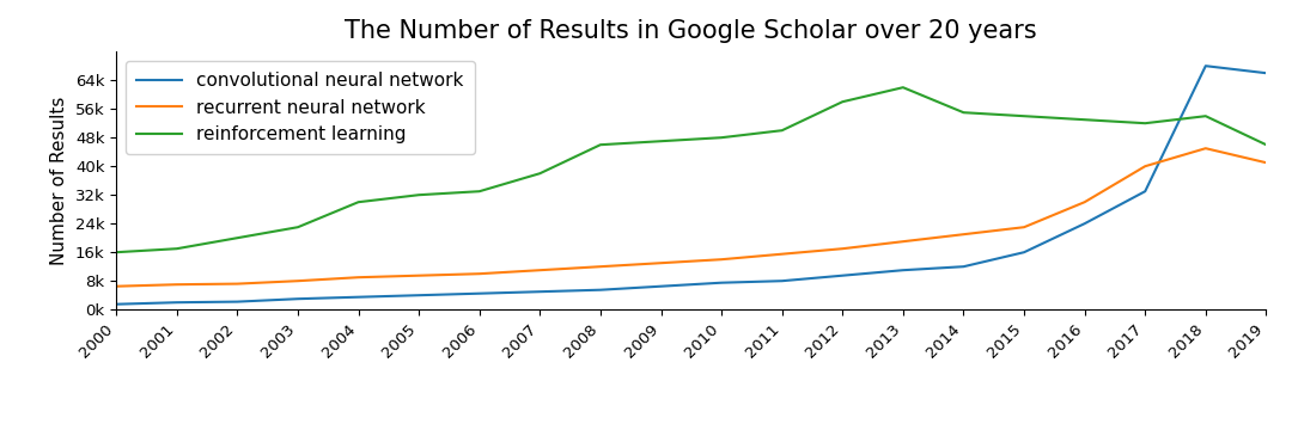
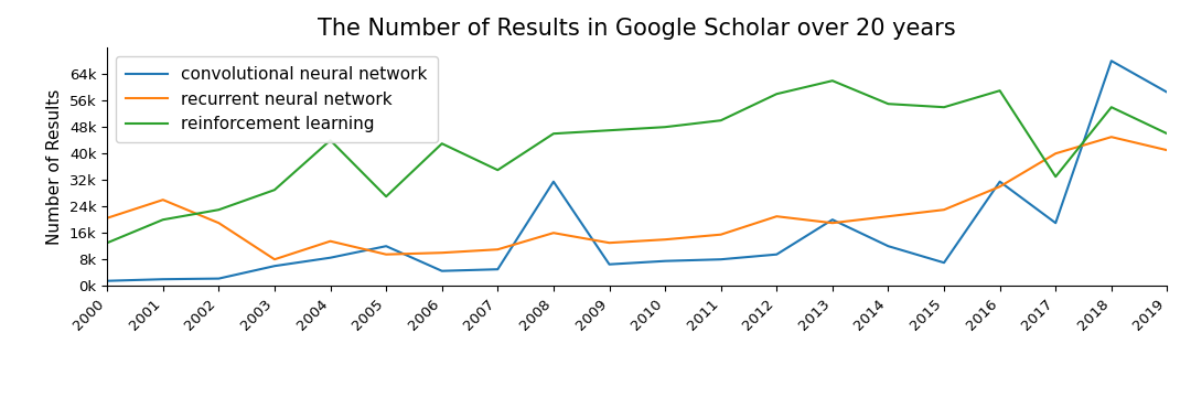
recurrent neural network/2000: 6.5k -> 20.5k
reinforcement learning/2000: 16k -> 13k
recurrent neural network/2001: 7.0k -> 26.0k
reinforcement learning/2001: 17k -> 20k
recurrent neural network/2002: 7.2k -> 19.0k
reinforcement learning/2002: 20k -> 23k
convolutional neural network/2003: 3.0k -> 6.0k
reinforcement learning/2003: 23k -> 29k
convolutional neural network/2004: 3.5k -> 8.5k
recurrent neural network/2004: 9.0k -> 13.5k
reinforcement learning/2004: 30k -> 44k
convolutional neural network/2005: 4.0k -> 12.0k
reinforcement learning/2005: 32k -> 27k
reinforcement learning/2006: 33k -> 43k
reinforcement learning/2007: 38k -> 35k
convolutional neural network/2008: 5.5k -> 31.5k
recurrent neural network/2008: 12.0k -> 16.0k
recurrent neural network/2012: 17.0k -> 21.0k
convolutional neural network/2013: 11.0k -> 20.0k
convolutional neural network/2015: 16.0k -> 7.0k
convolutional neural network/2016: 24.0k -> 31.5k
reinforcement learning/2016: 53k -> 59k
convolutional neural network/2017: 33.0k -> 19.0k
reinforcement learning/2017: 52k -> 33k
convolutional neural network/2019: 66.0k -> 58.5k
